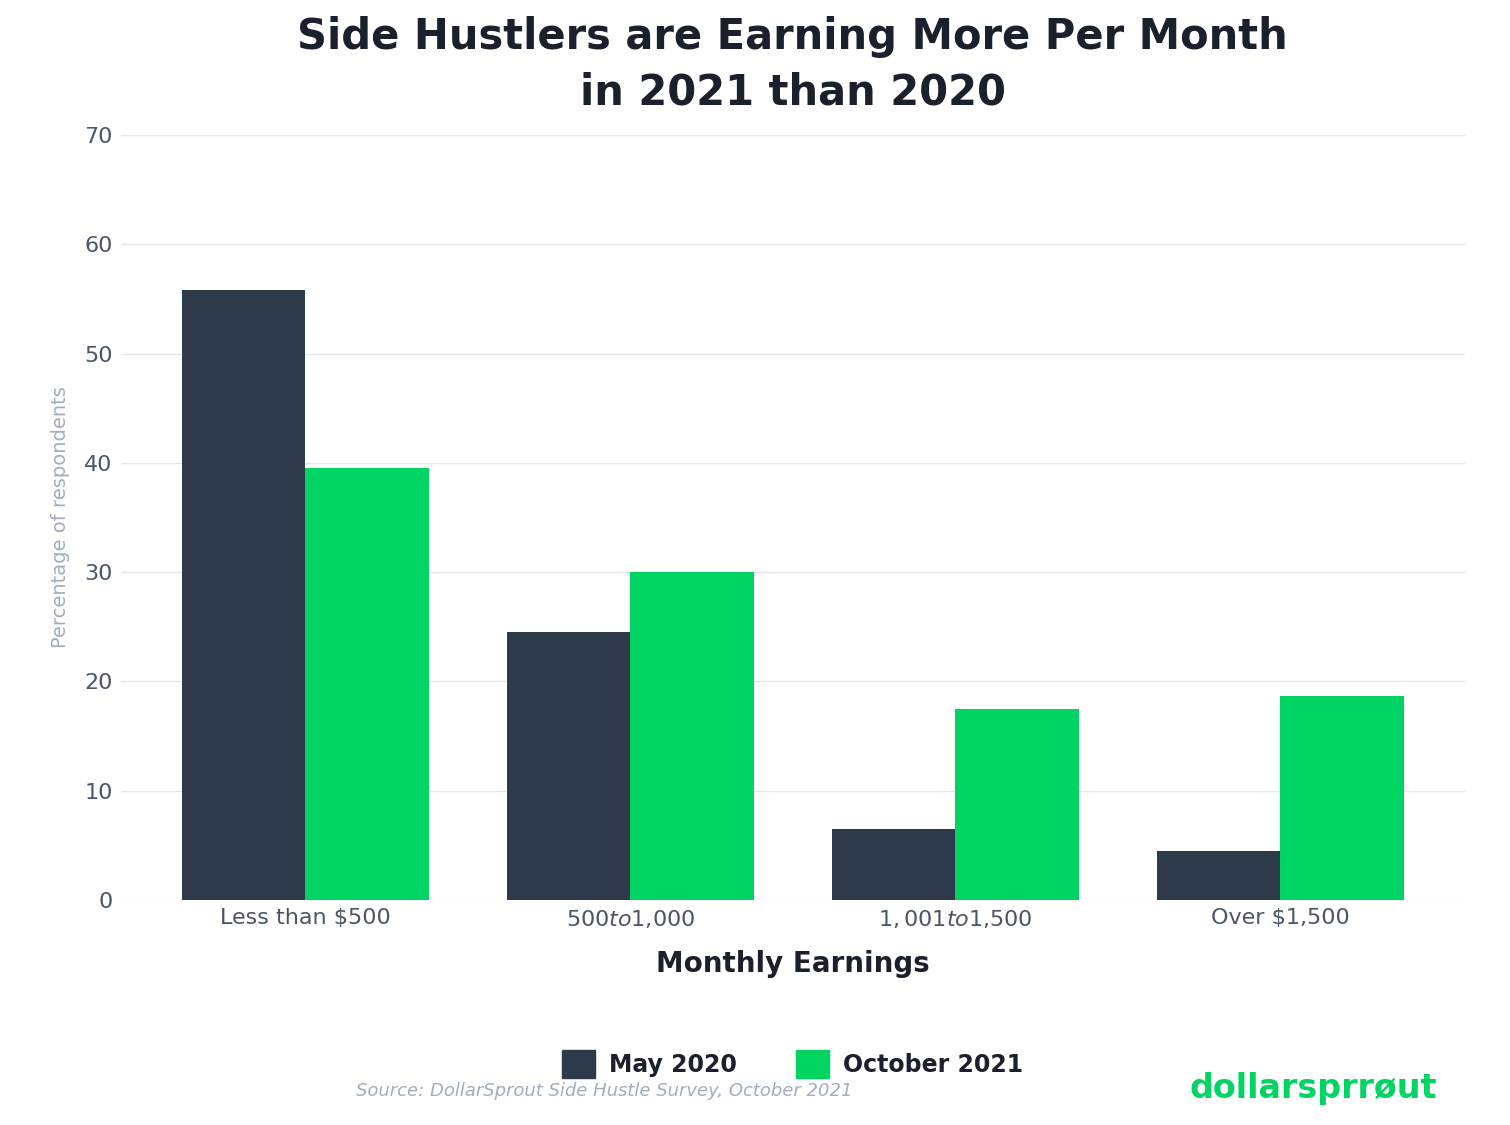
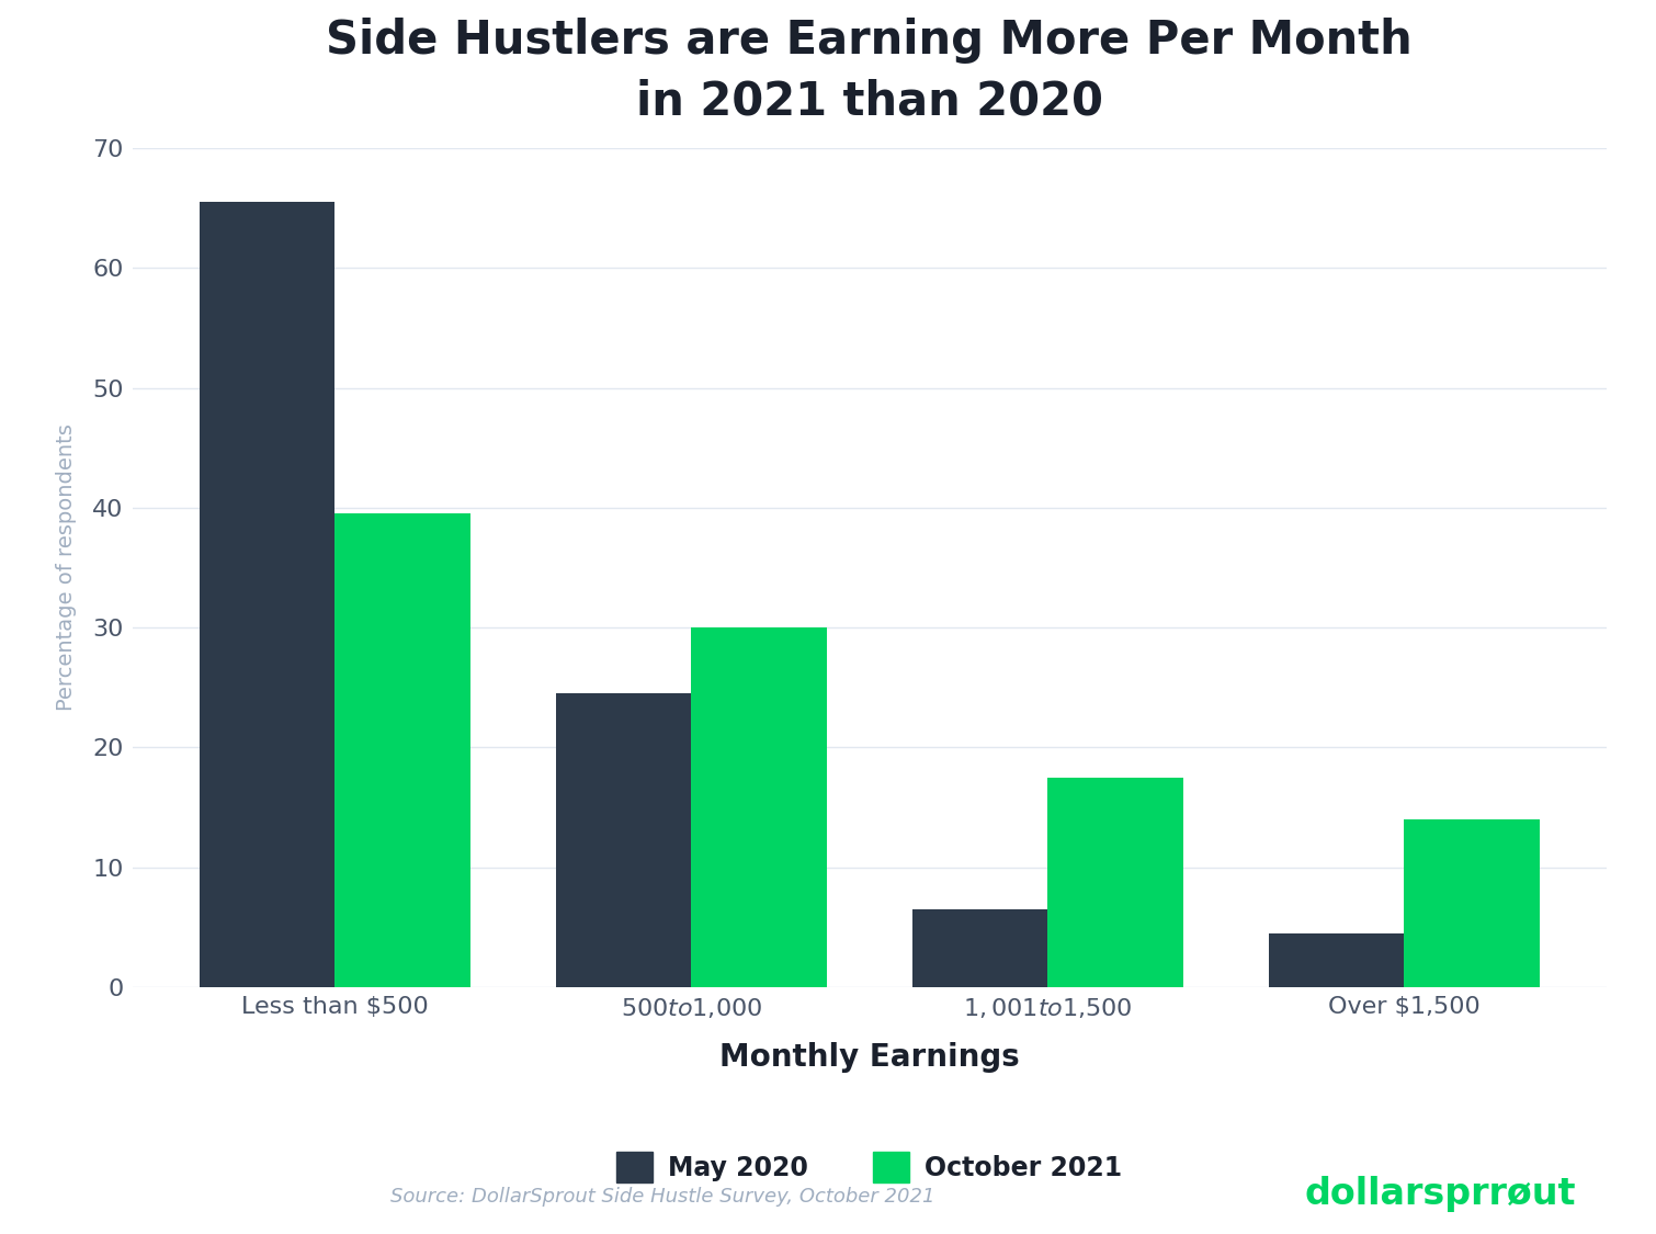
May 2020/Less than $500: 55.8 -> 65.5
October 2021/Over $1,500: 18.7 -> 14.0
